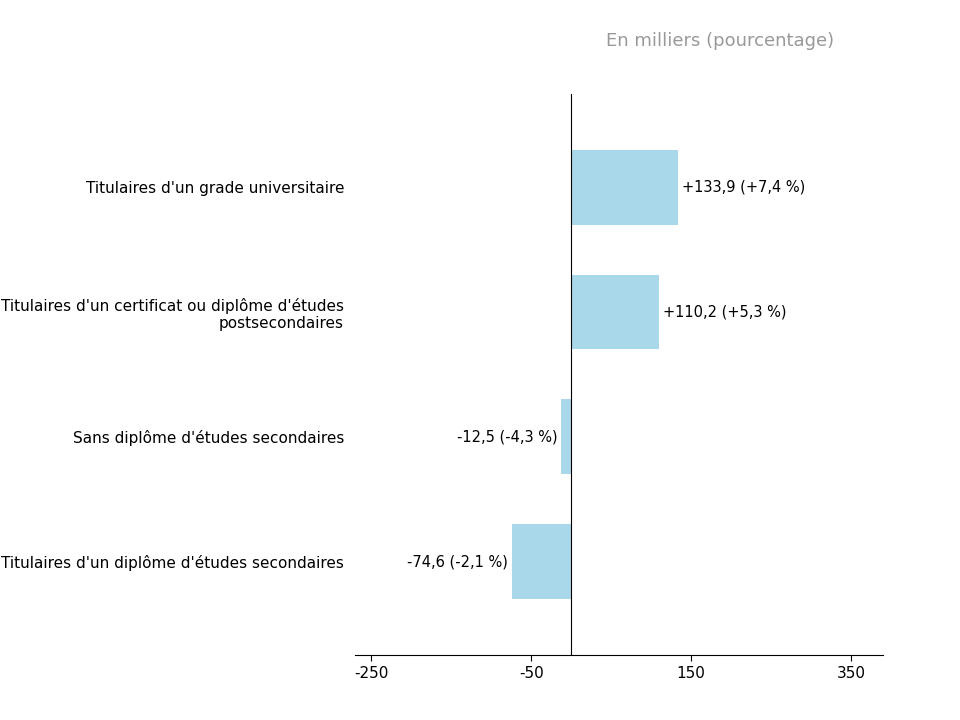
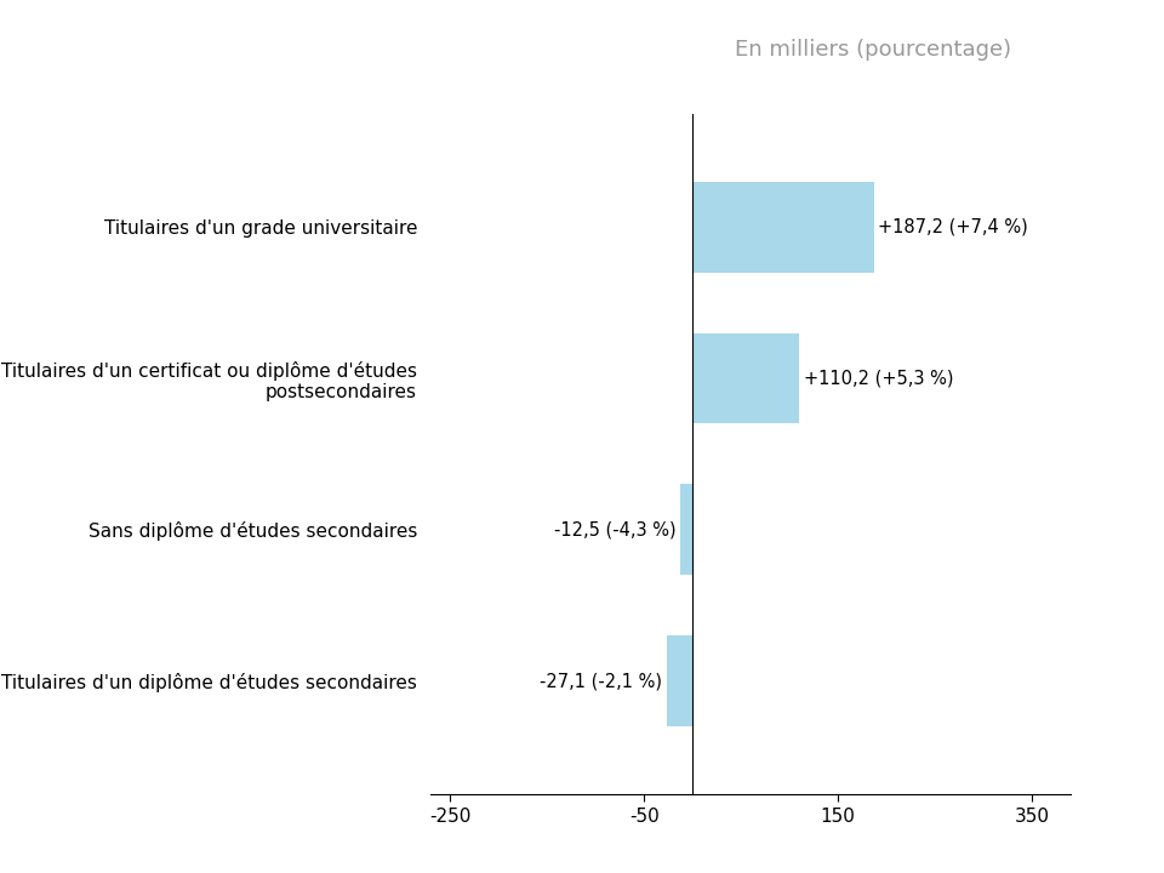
Titulaires d'un grade universitaire: +133,9 -> +187,2
Titulaires d'un diplôme d'études secondaires: -74,6 -> -27,1
